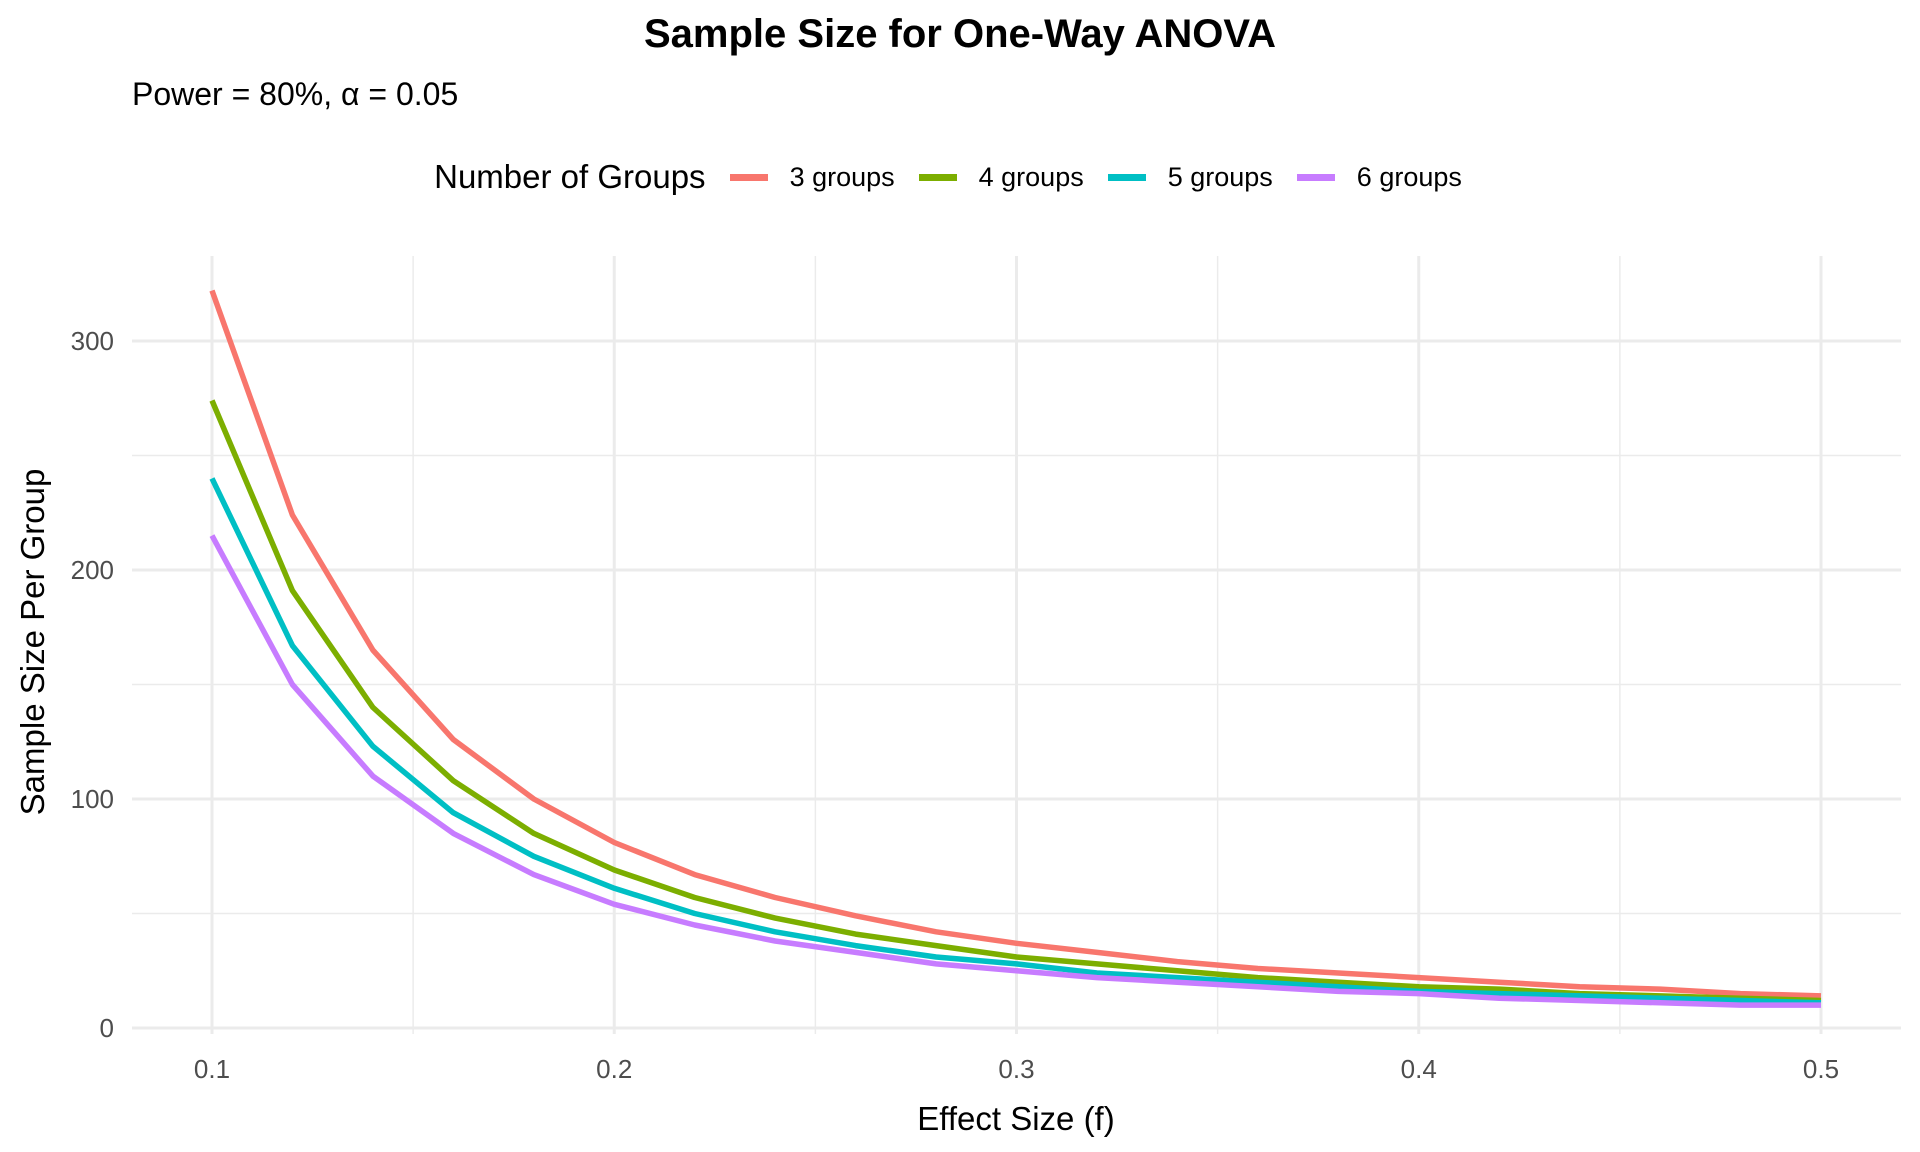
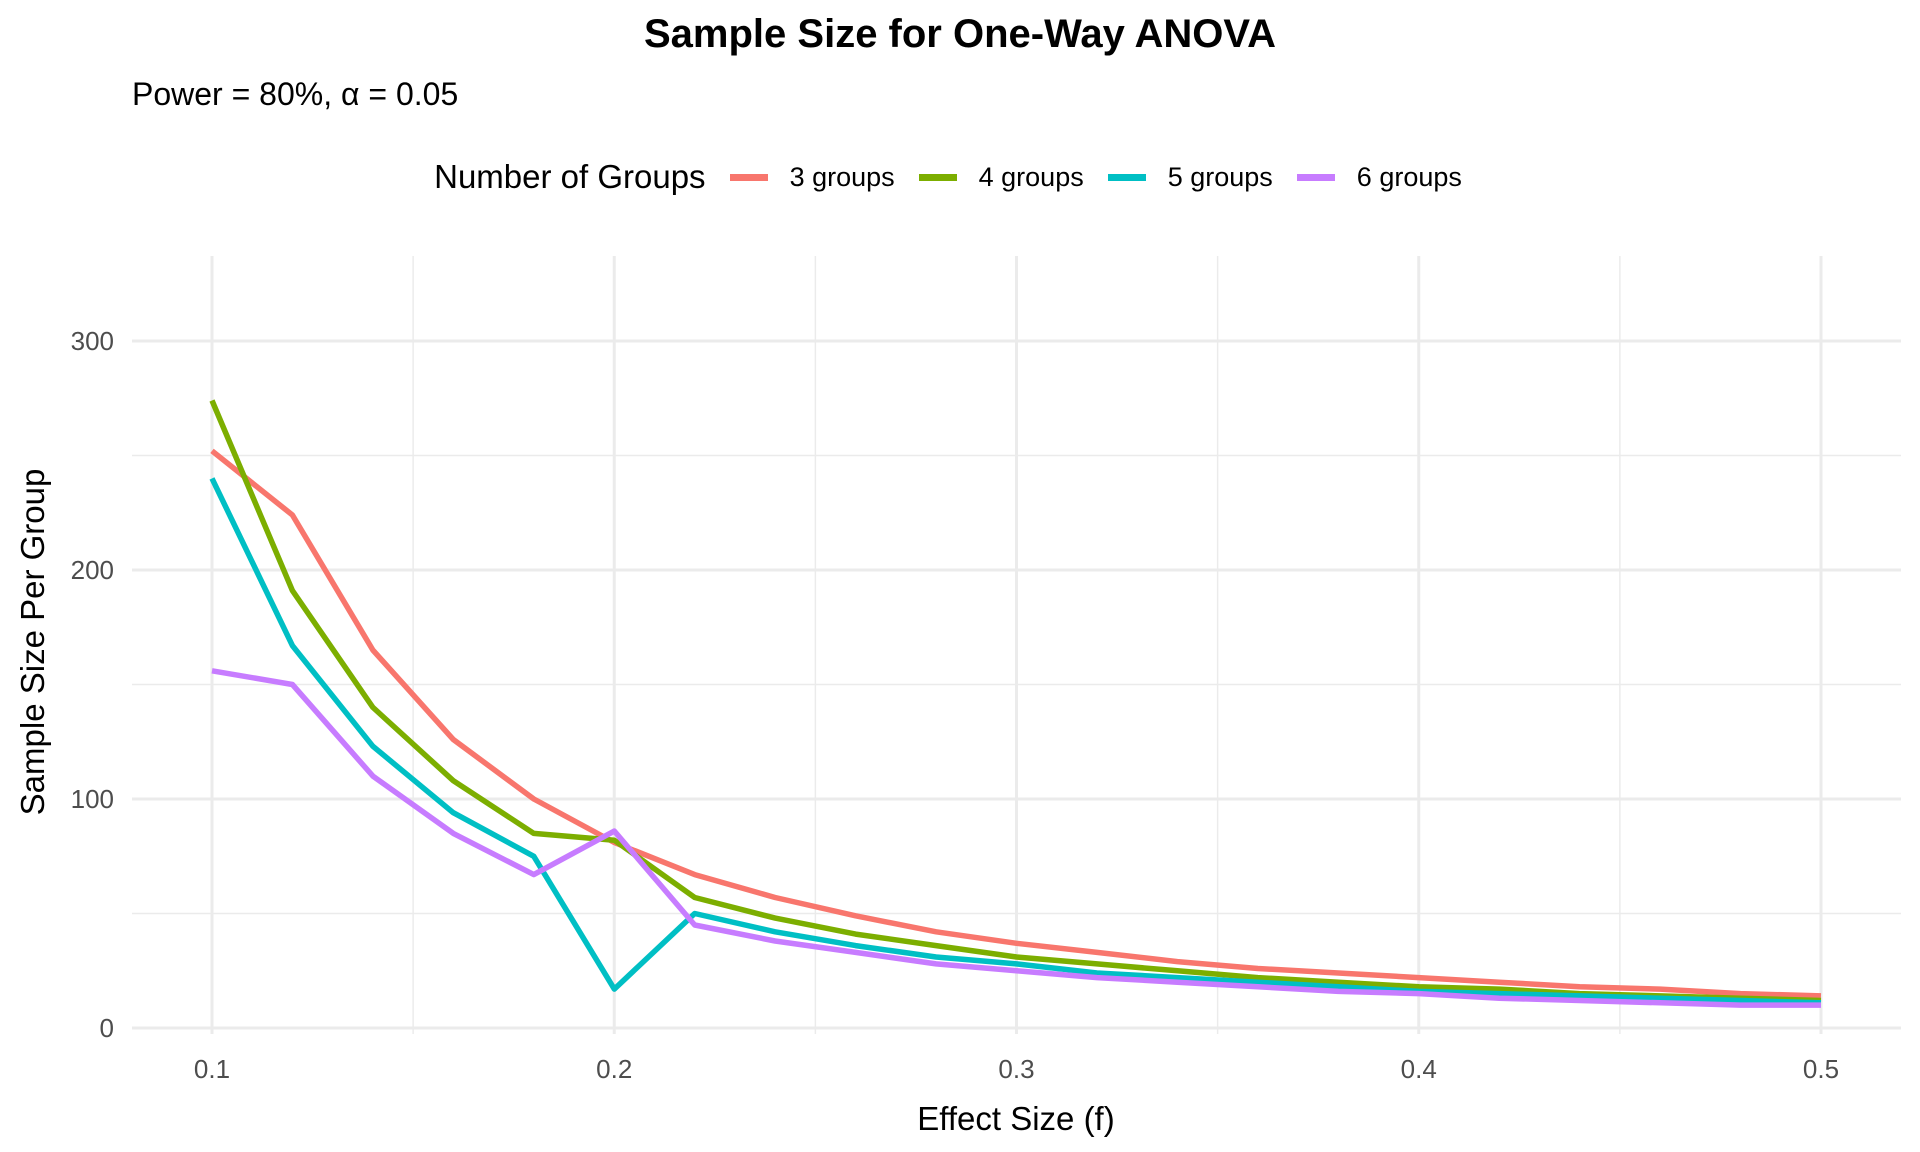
3 groups/0.1: 322 -> 252
6 groups/0.1: 215 -> 156
4 groups/0.2: 69 -> 82
5 groups/0.2: 61 -> 17
6 groups/0.2: 54 -> 86
